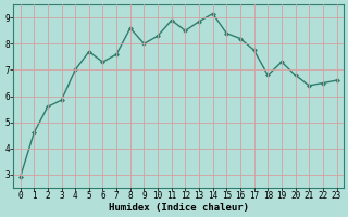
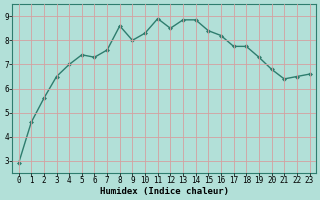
3: 5.85 -> 6.50
5: 7.70 -> 7.40
14: 9.15 -> 8.85
18: 6.80 -> 7.75
